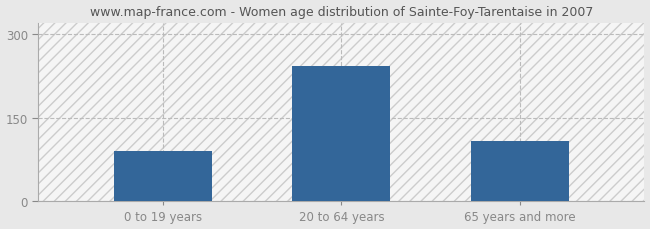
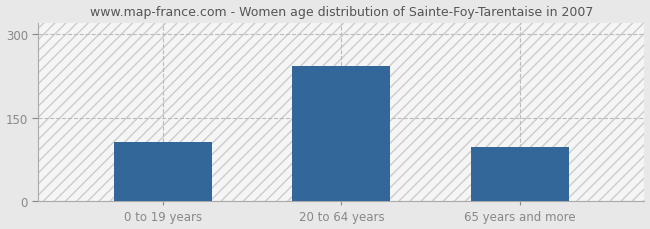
0 to 19 years: 90 -> 107
65 years and more: 108 -> 98
